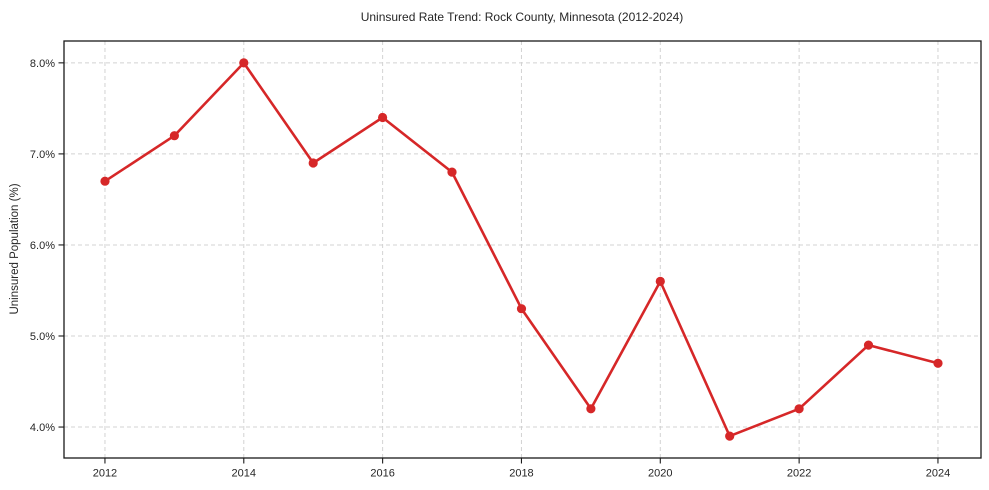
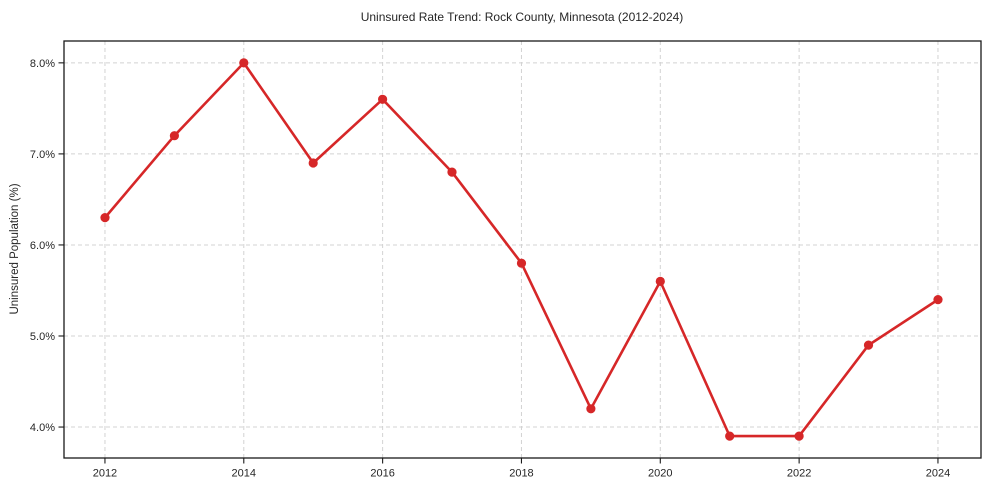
2012: 6.7% -> 6.3%
2016: 7.4% -> 7.6%
2018: 5.3% -> 5.8%
2022: 4.2% -> 3.9%
2024: 4.7% -> 5.4%
